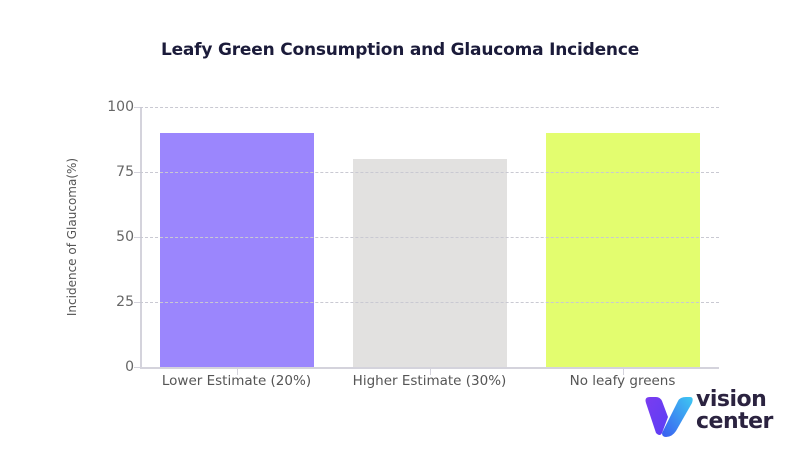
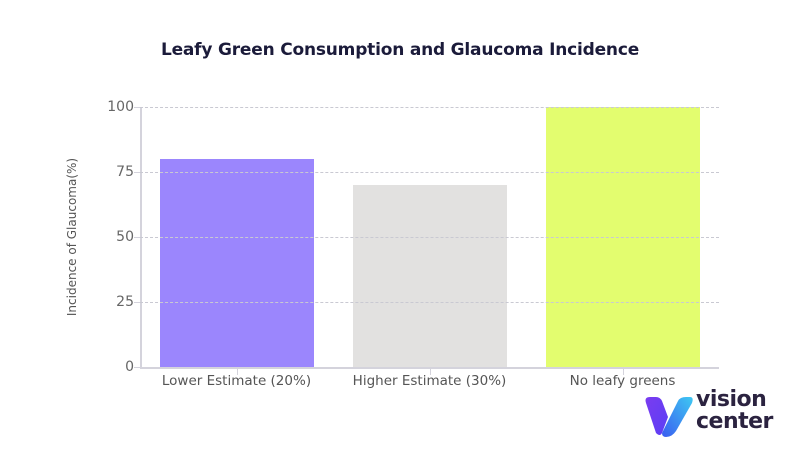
Lower Estimate (20%): 90 -> 80
Higher Estimate (30%): 80 -> 70
No leafy greens: 90 -> 100
